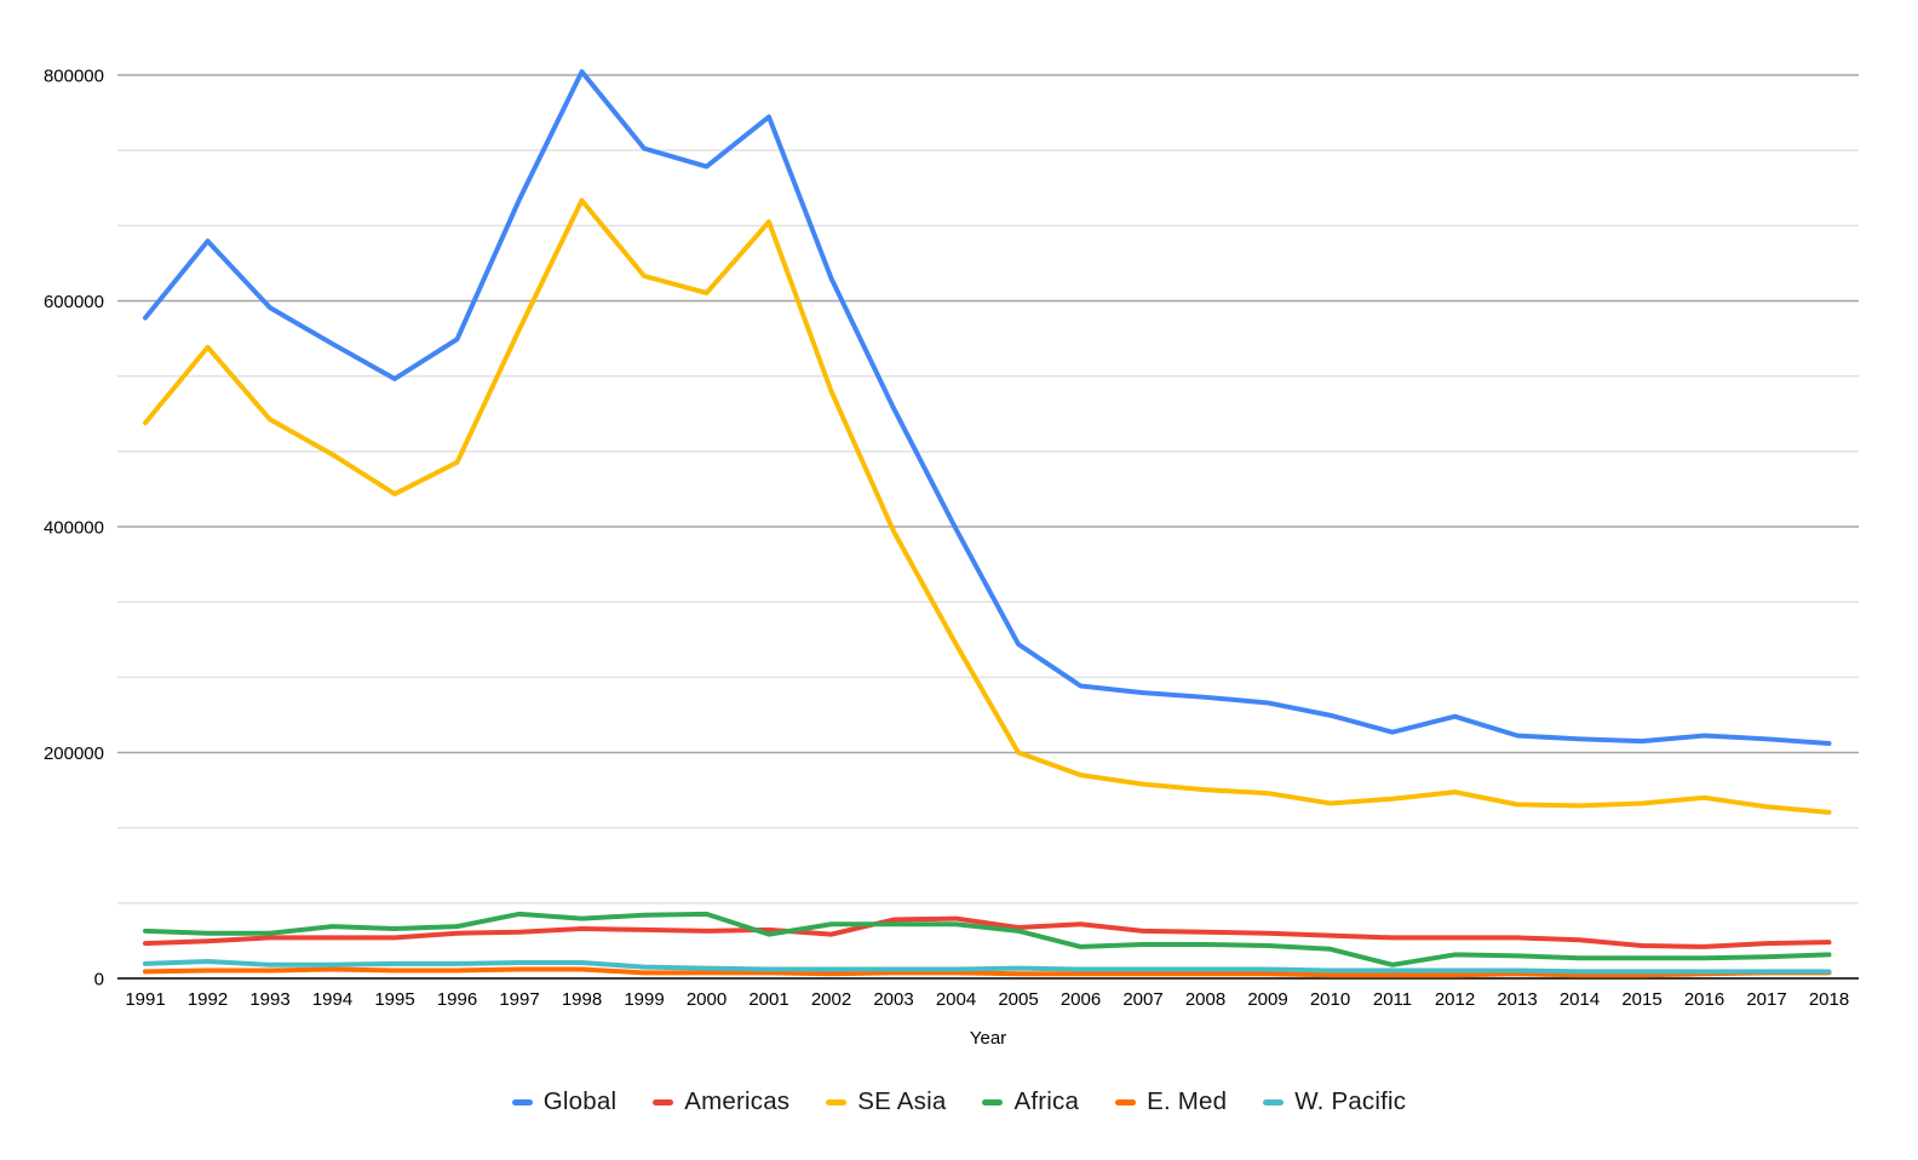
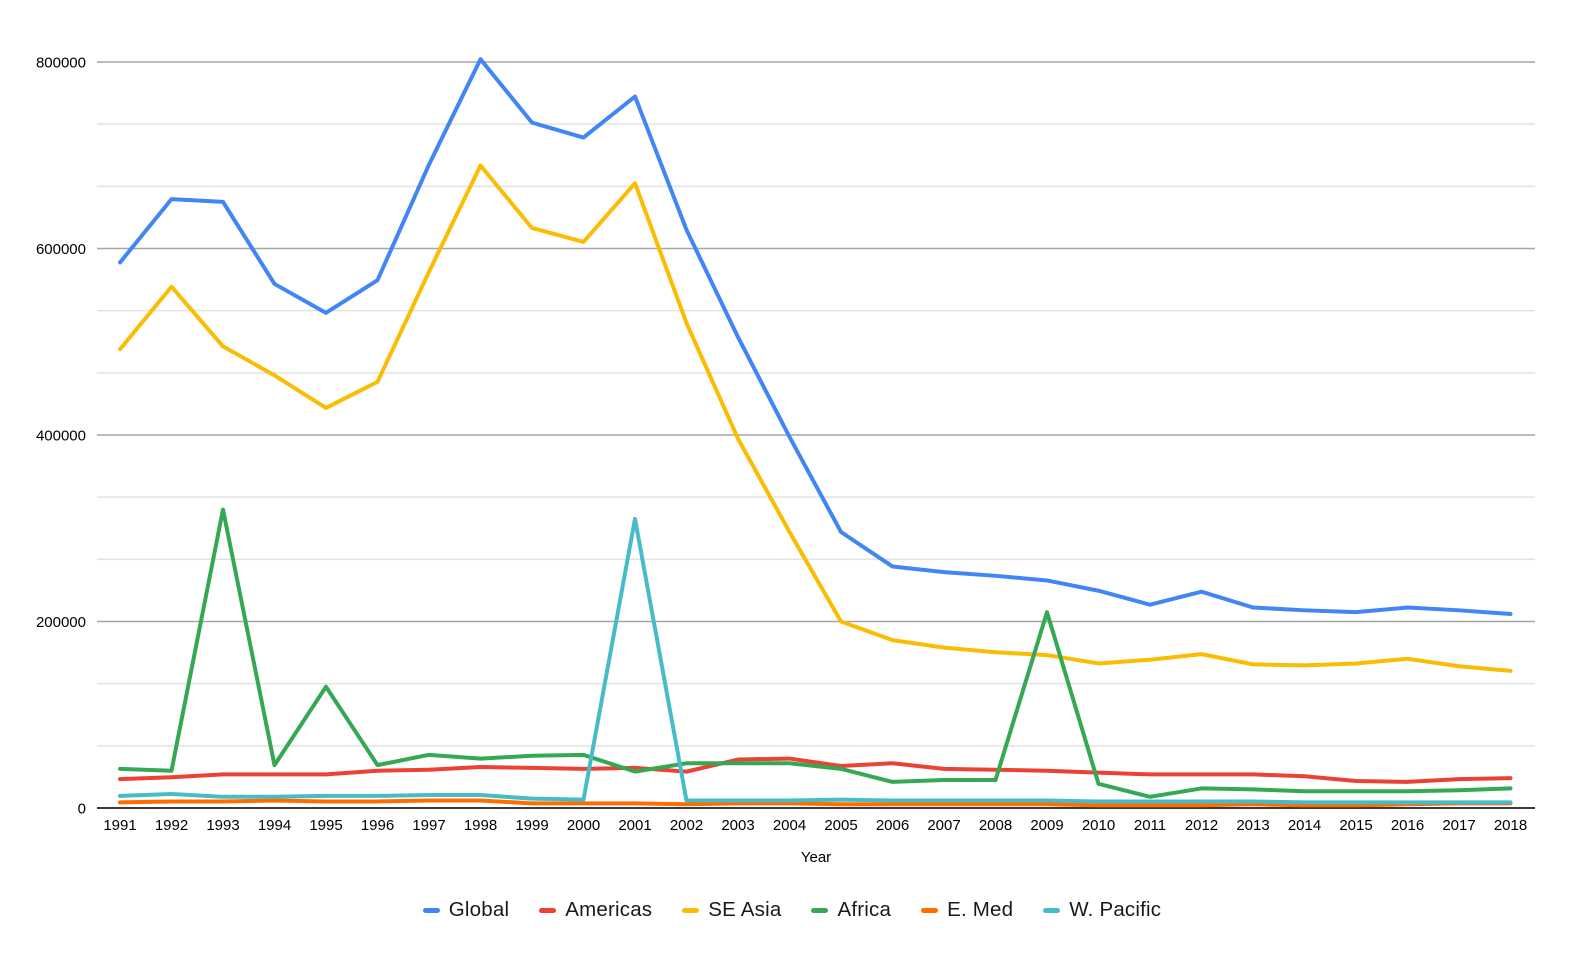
Global/1993: 590000 -> 650000
Africa/1993: 40000 -> 320000
Africa/1995: 40000 -> 130000
W. Pacific/2001: 10000 -> 310000
Africa/2009: 30000 -> 210000
